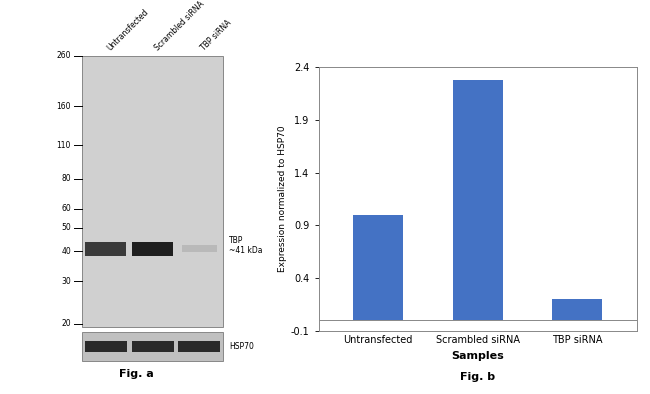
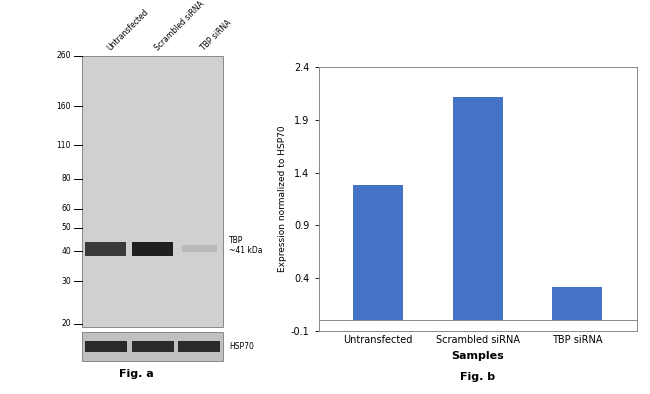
Untransfected: 1.00 -> 1.28
Scrambled siRNA: 2.28 -> 2.12
TBP siRNA: 0.20 -> 0.32
